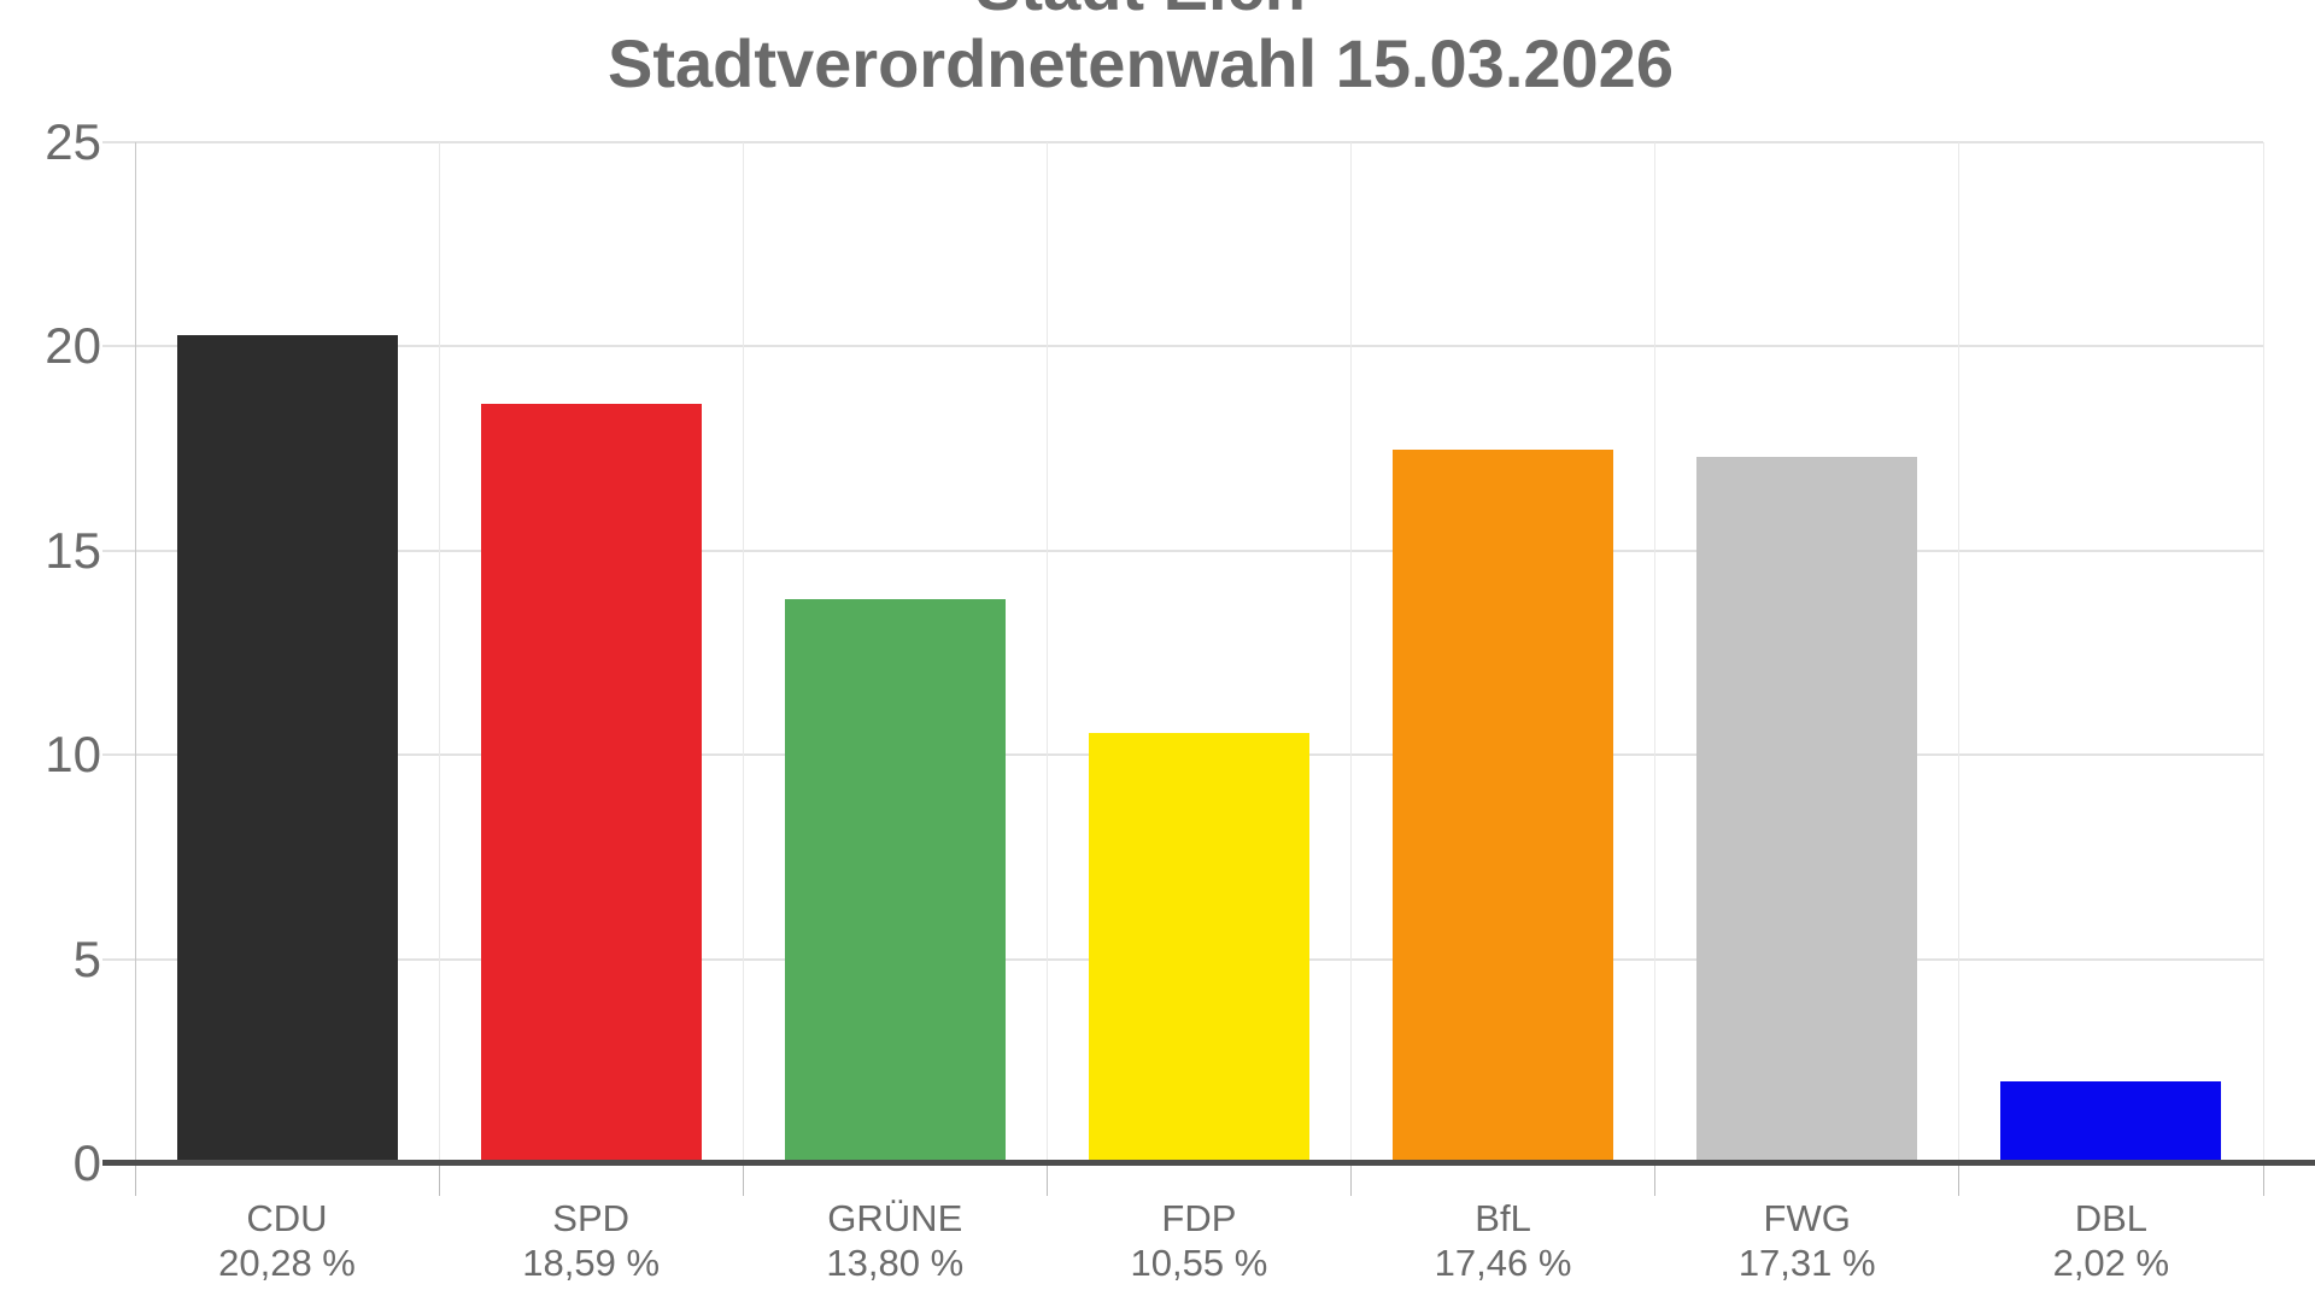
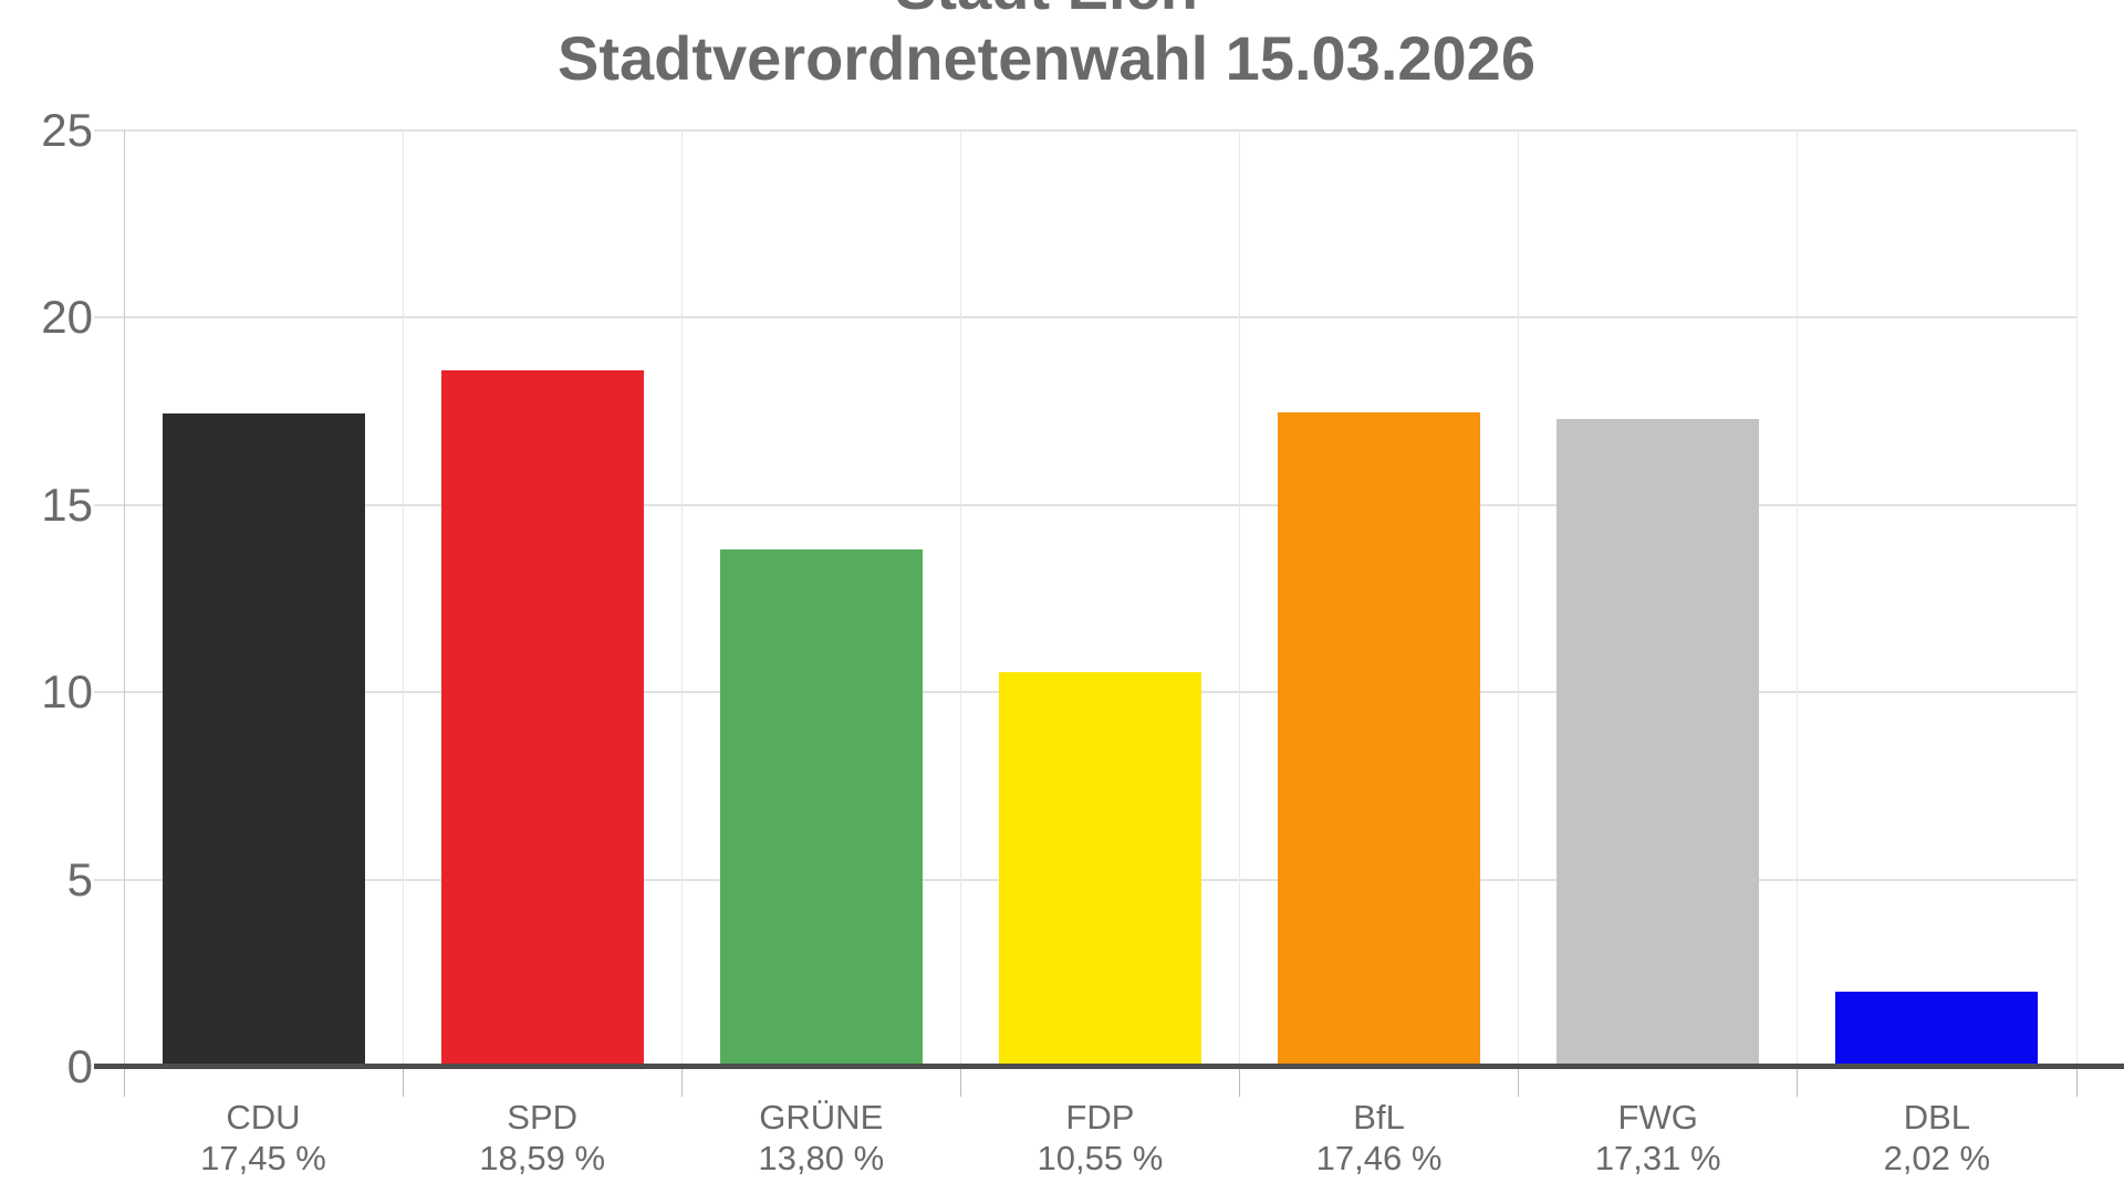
CDU: 20,28 -> 17,45
